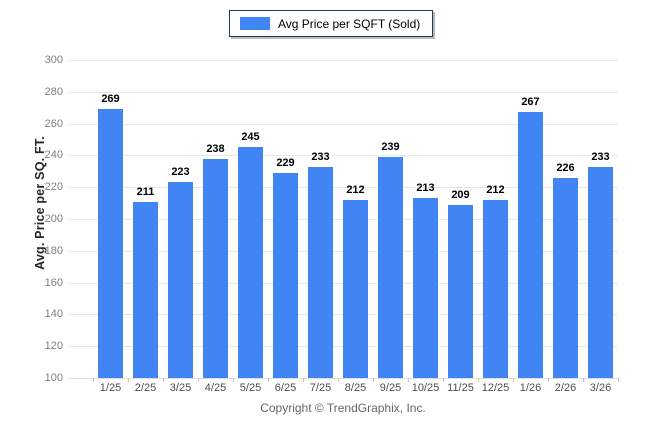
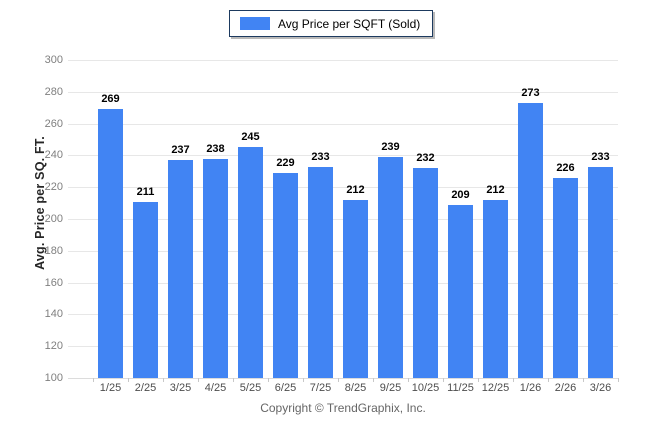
3/25: 223 -> 237
10/25: 213 -> 232
1/26: 267 -> 273
